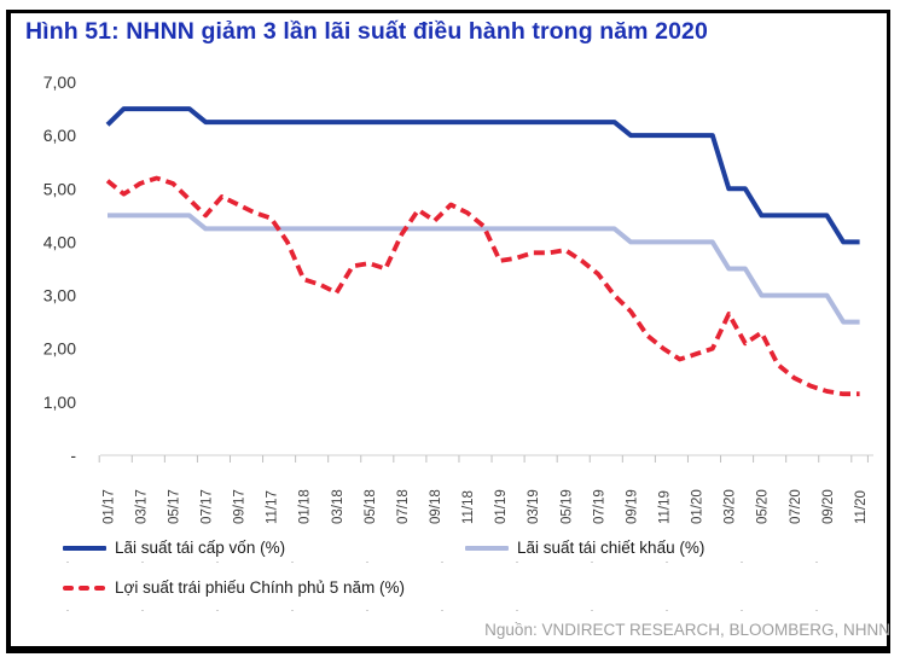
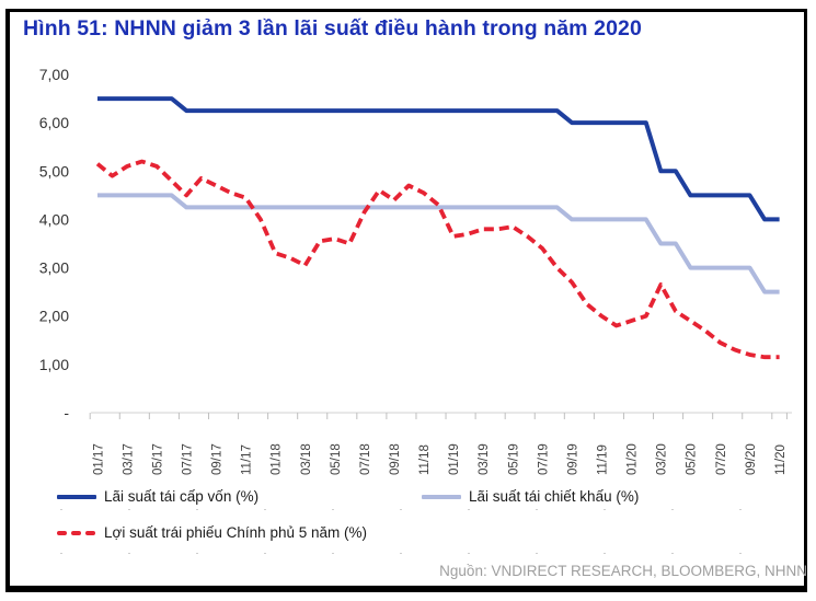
Lãi suất tái cấp vốn (%)/01/17: 6,2 -> 6,5
Lợi suất trái phiếu Chính phủ 5 năm (%)/05/20: 2,3 -> 1,9
